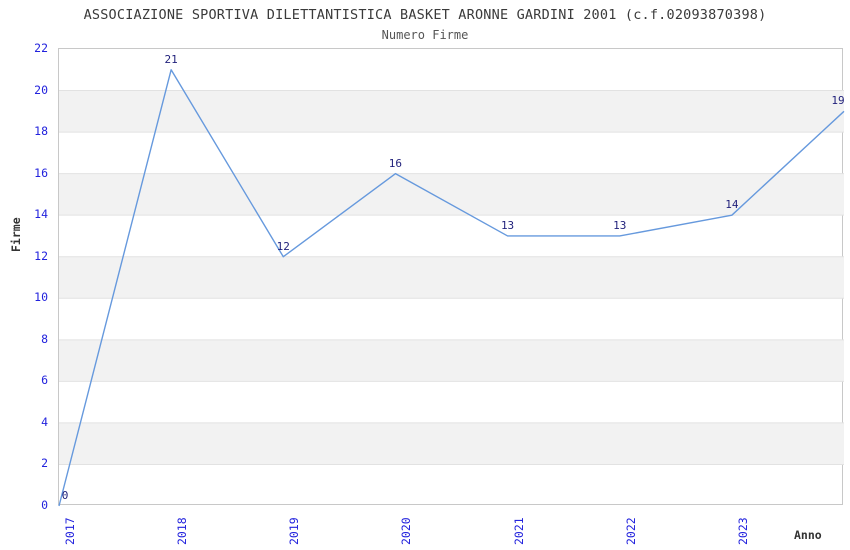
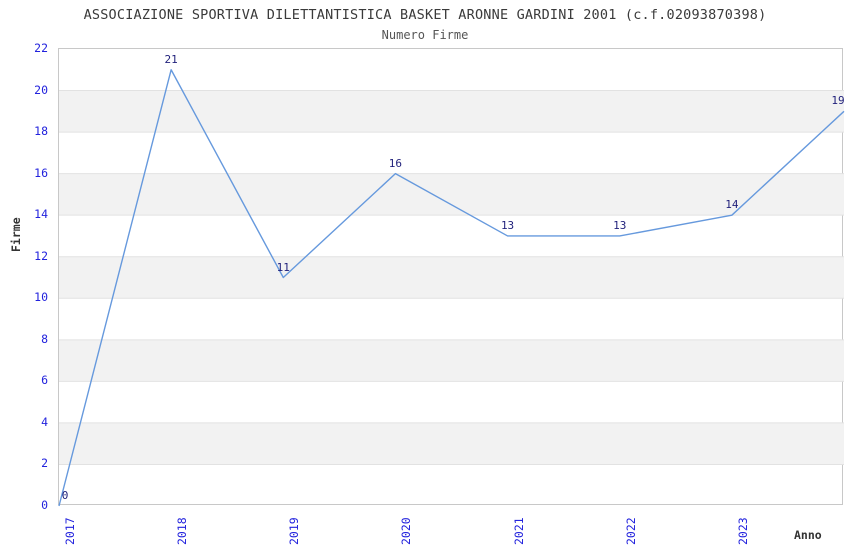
2019: 12 -> 11
